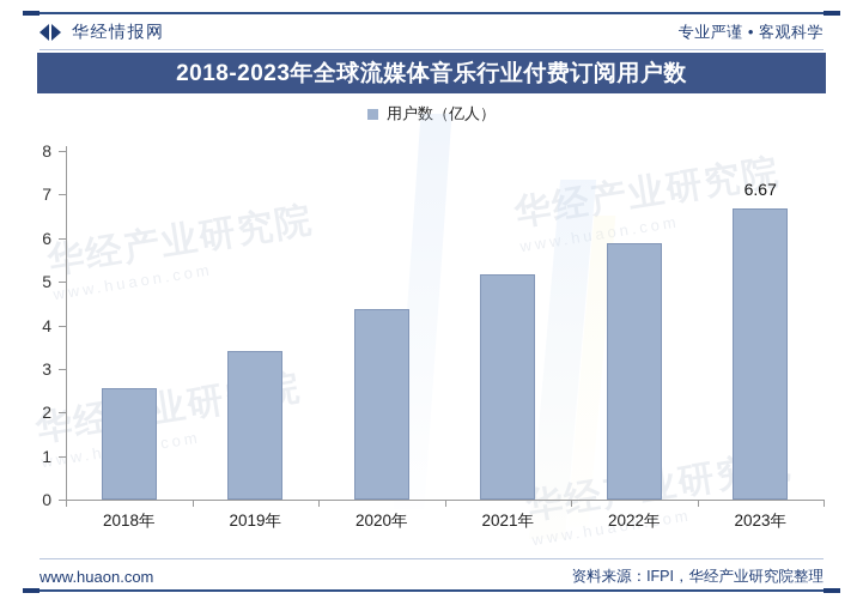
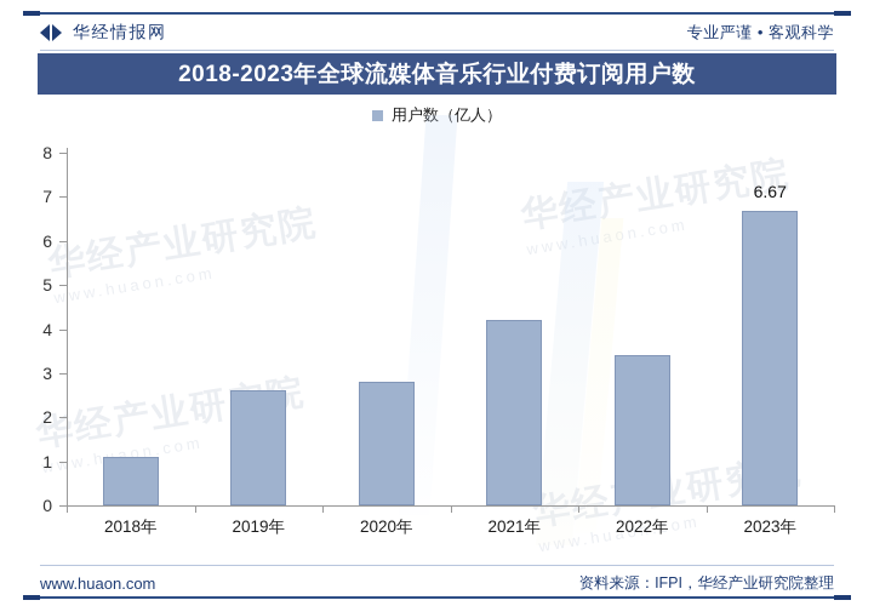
2018年: 2.5 -> 1.1
2019年: 3.4 -> 2.6
2020年: 4.4 -> 2.8
2021年: 5.2 -> 4.2
2022年: 5.9 -> 3.4
